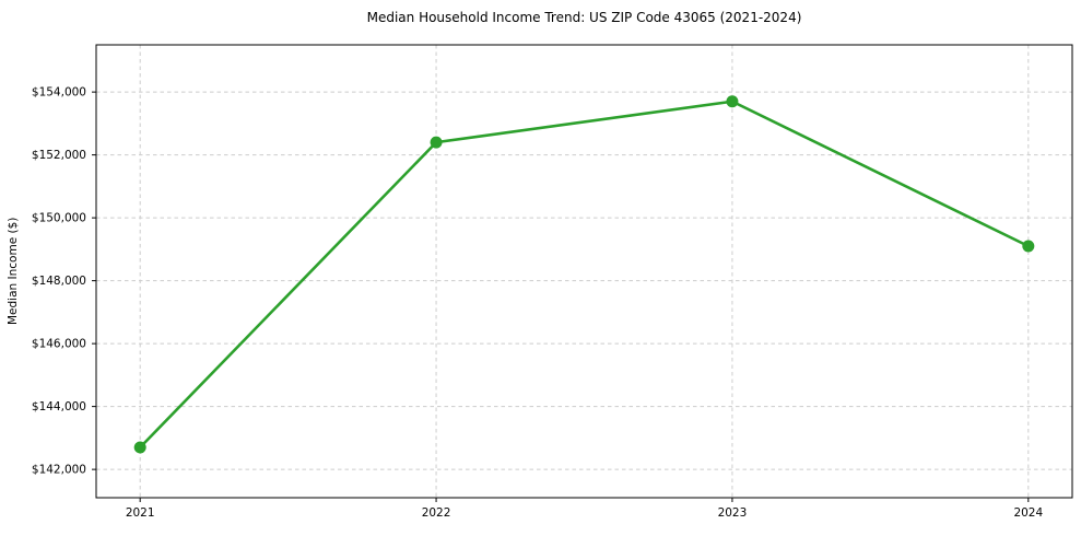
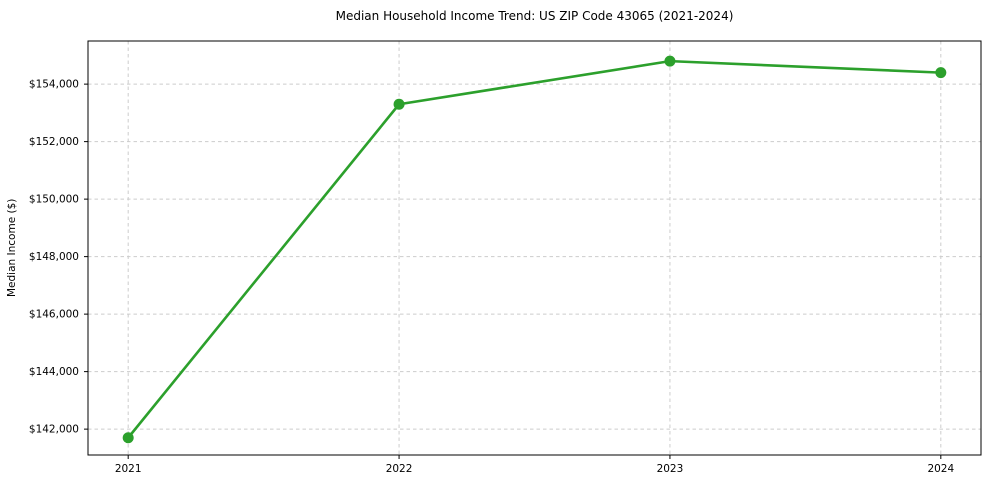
2021: $142700 -> $141700
2022: $152400 -> $153300
2023: $153700 -> $154800
2024: $149100 -> $154400
